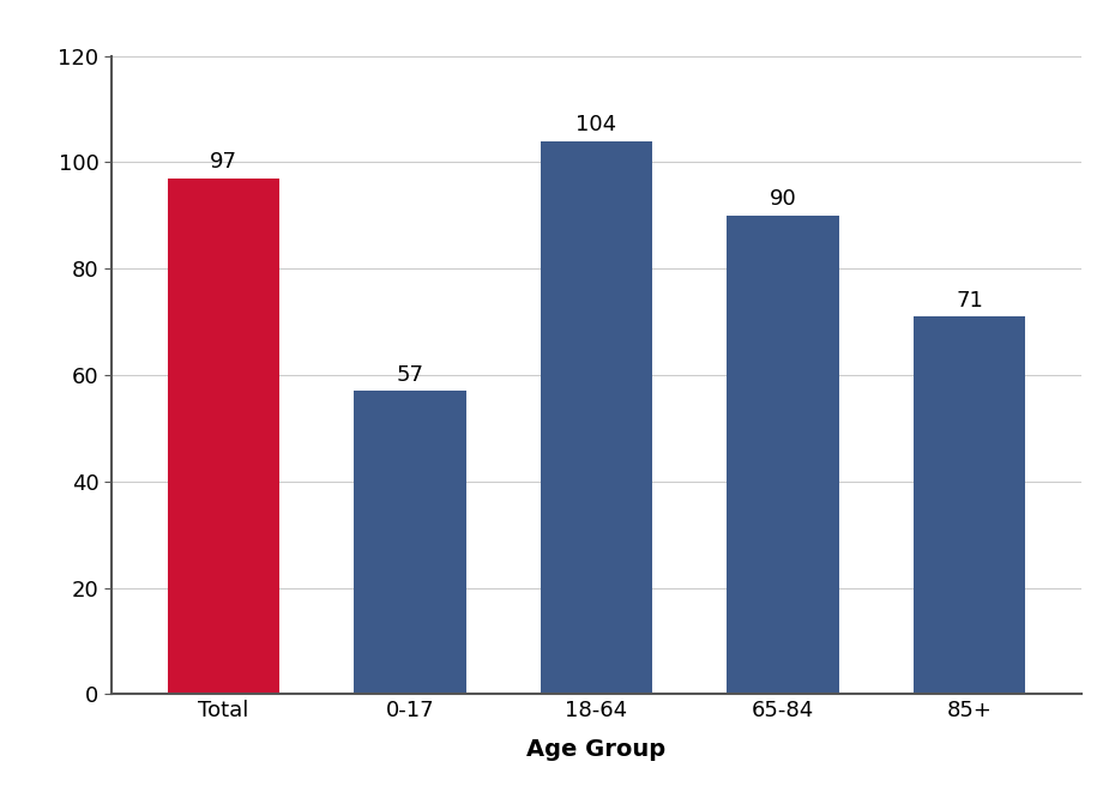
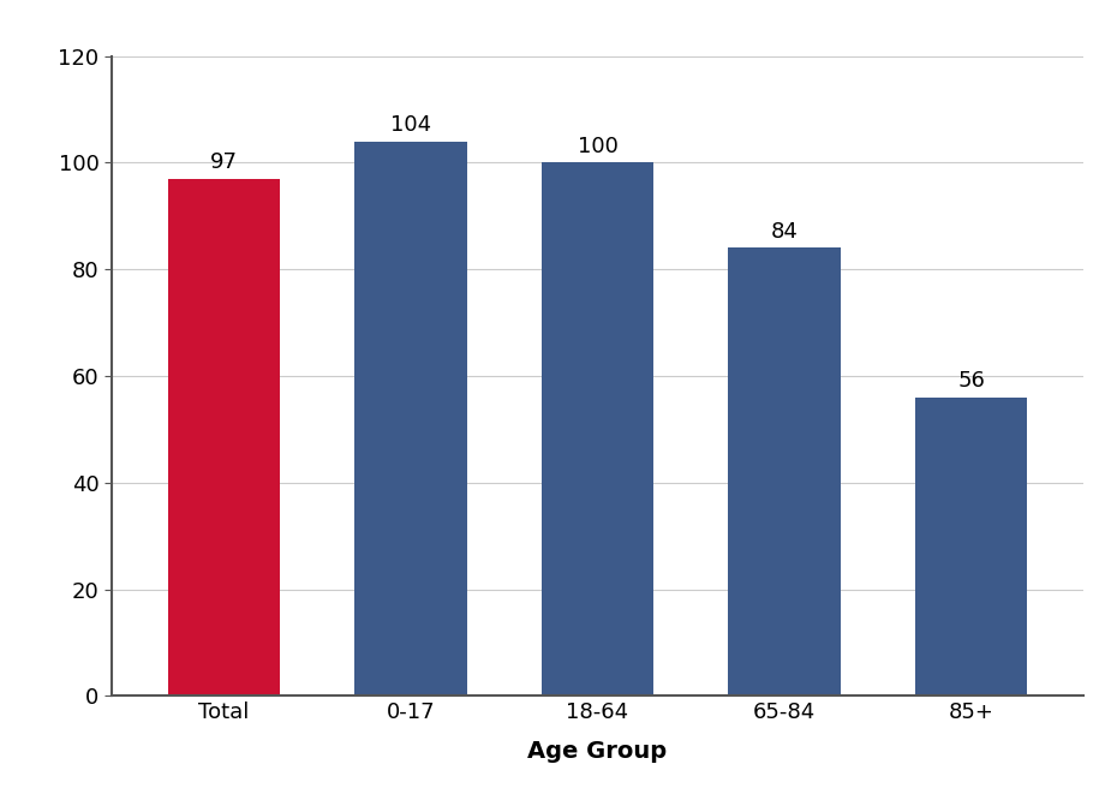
0-17: 57 -> 104
18-64: 104 -> 100
65-84: 90 -> 84
85+: 71 -> 56
